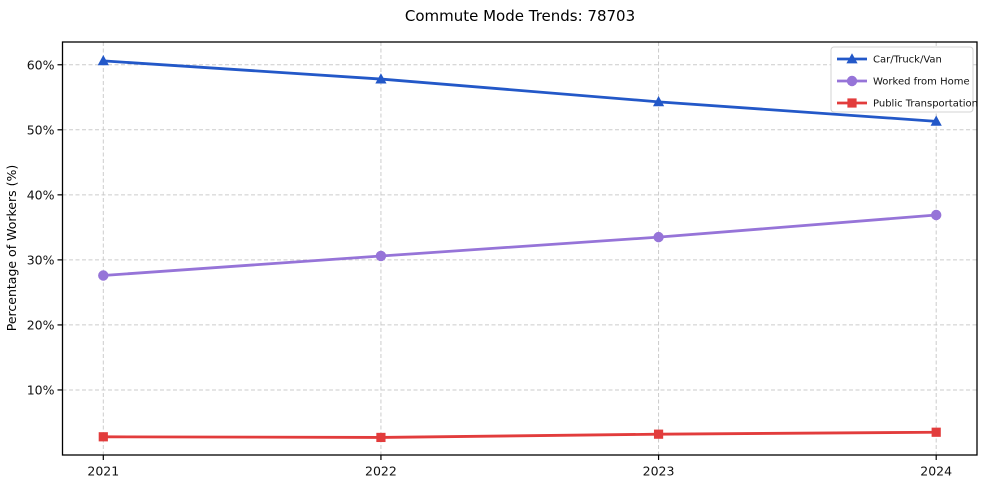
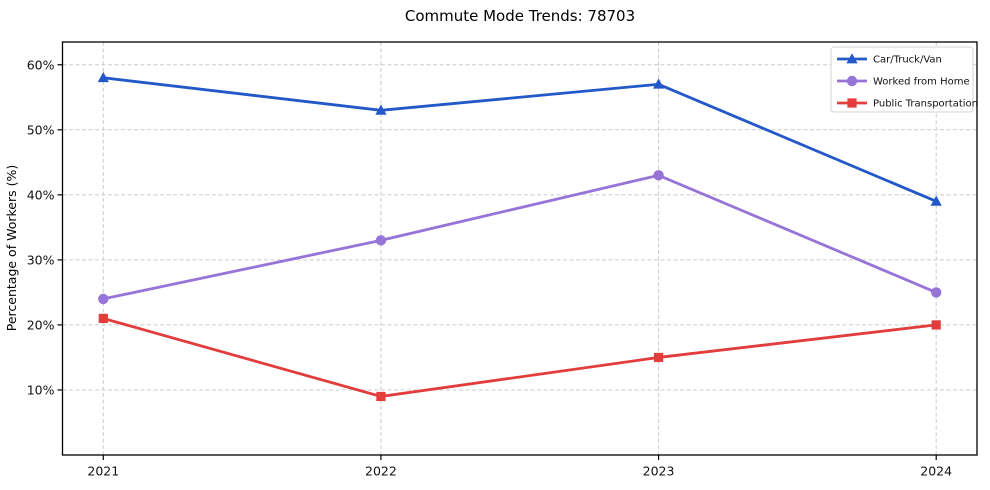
Car/Truck/Van/2021: 61% -> 58%
Worked from Home/2021: 28% -> 24%
Public Transportation/2021: 3% -> 21%
Car/Truck/Van/2022: 58% -> 53%
Worked from Home/2022: 31% -> 33%
Public Transportation/2022: 3% -> 9%
Car/Truck/Van/2023: 54% -> 57%
Worked from Home/2023: 34% -> 43%
Public Transportation/2023: 3% -> 15%
Car/Truck/Van/2024: 51% -> 39%
Worked from Home/2024: 37% -> 25%
Public Transportation/2024: 4% -> 20%
